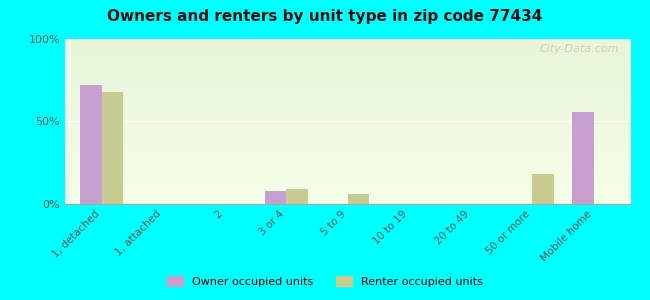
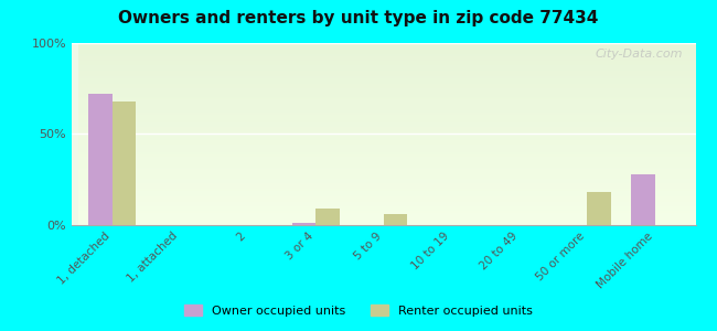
Owner occupied units/3 or 4: 8% -> 1%
Owner occupied units/Mobile home: 56% -> 28%
